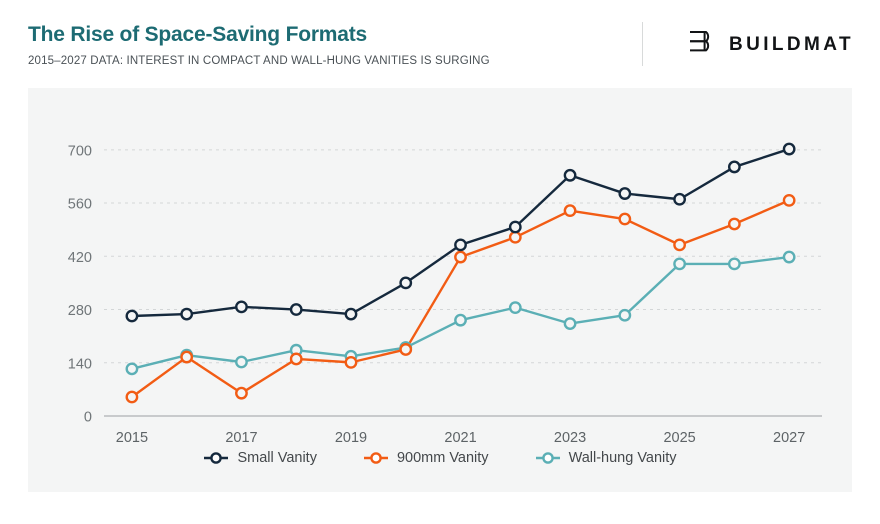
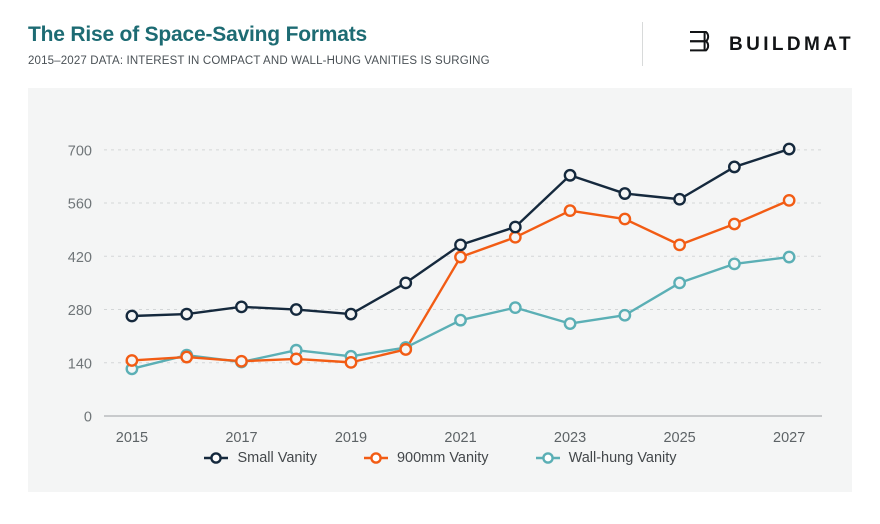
900mm Vanity/2015: 50 -> 150
900mm Vanity/2017: 60 -> 140
Wall-hung Vanity/2025: 400 -> 350
